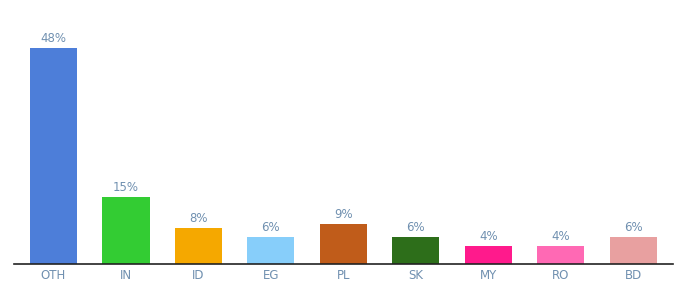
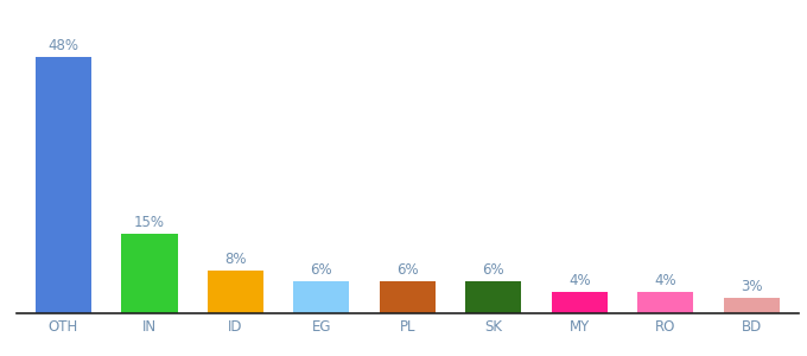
PL: 9% -> 6%
BD: 6% -> 3%
